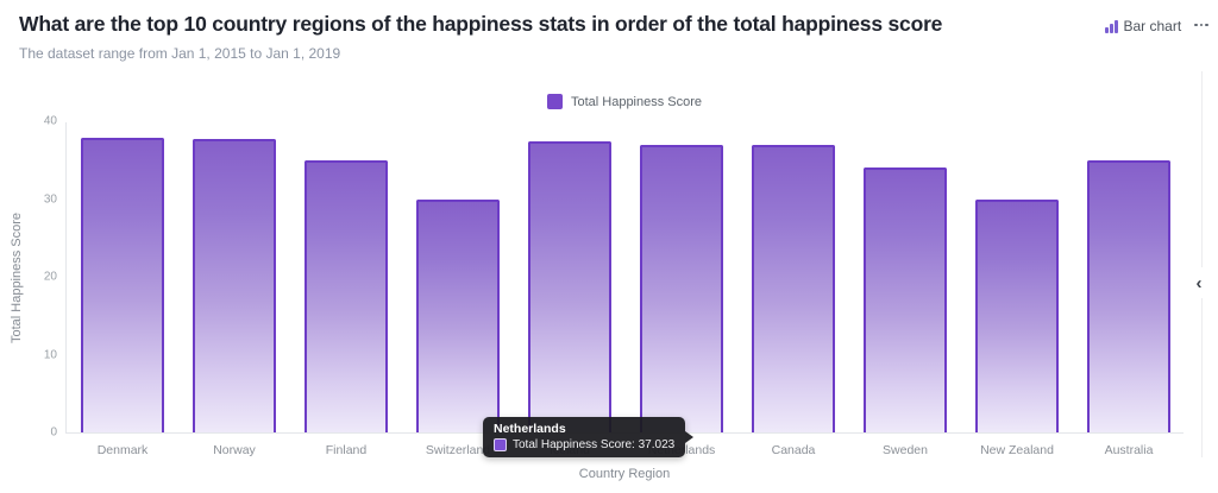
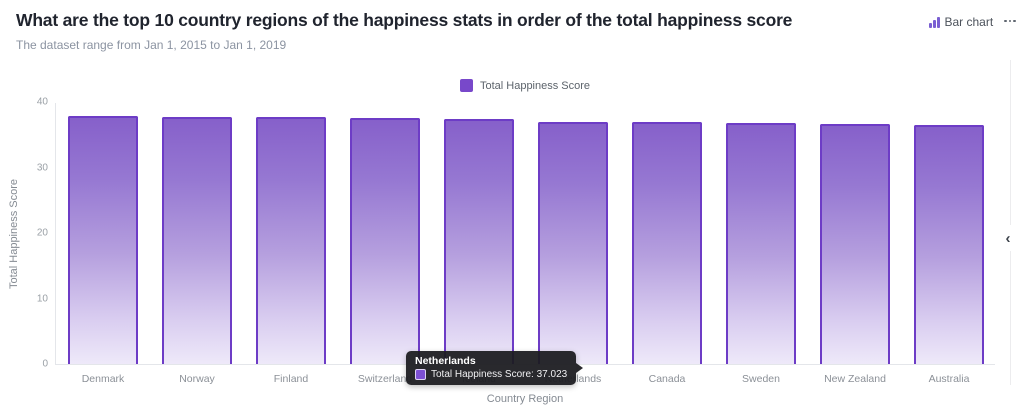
Finland: 35 -> 38
Switzerland: 30 -> 38
Sweden: 34 -> 37
New Zealand: 30 -> 37
Australia: 35 -> 37
